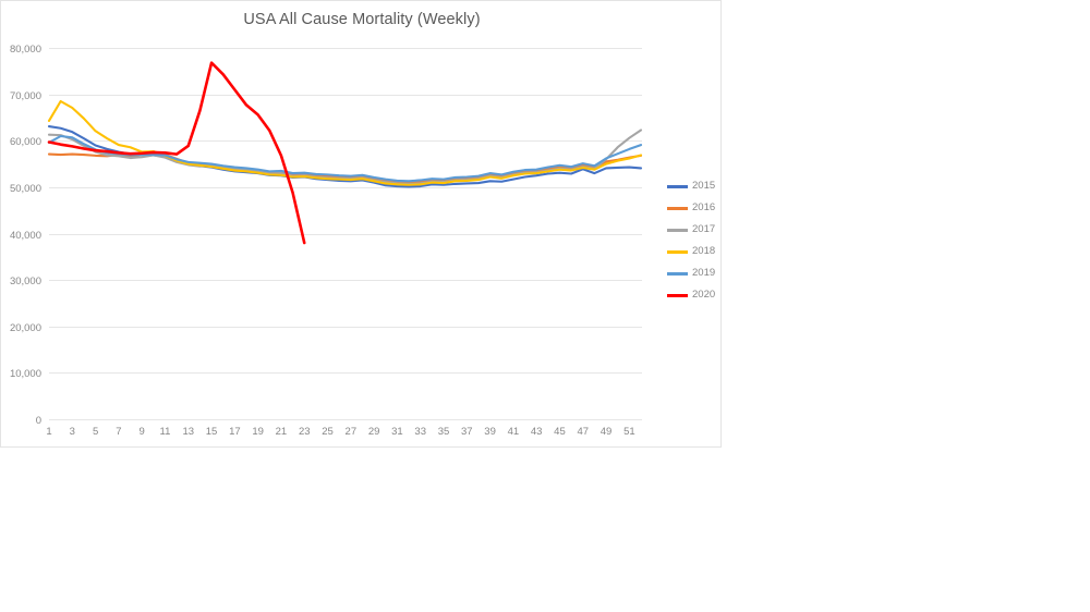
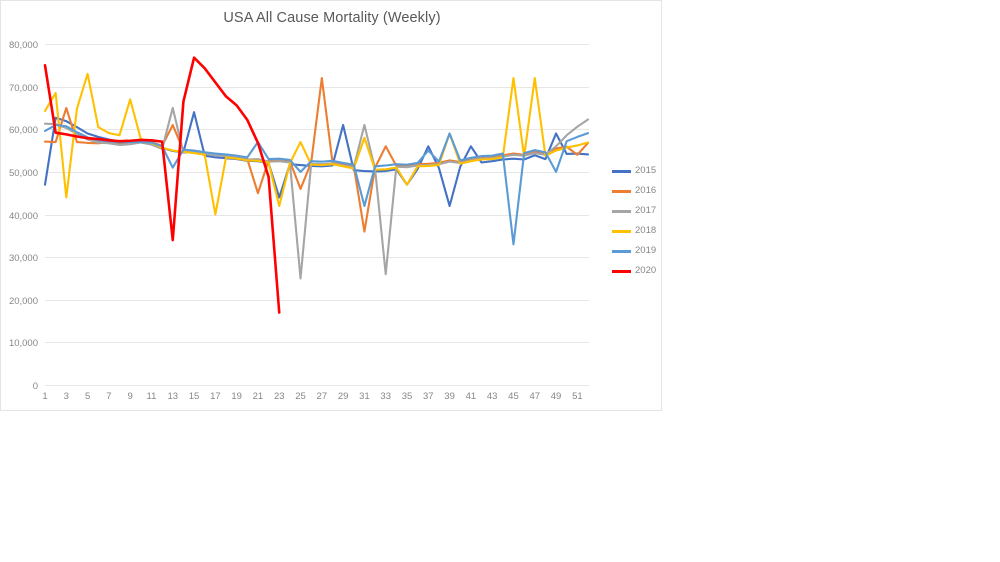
2015/1: 63000 -> 47000
2020/1: 60000 -> 75000
2016/3: 57000 -> 65000
2018/3: 67000 -> 44000
2018/5: 62000 -> 73000
2018/9: 58000 -> 67000
2016/13: 55000 -> 61000
2017/13: 55000 -> 65000
2019/13: 55000 -> 51000
2020/13: 59000 -> 34000
2015/15: 54000 -> 64000
2018/17: 54000 -> 40000
2016/21: 53000 -> 45000
2019/21: 54000 -> 57000
2015/23: 52000 -> 44000
2018/23: 52000 -> 42000
2020/23: 38000 -> 17000
2016/25: 52000 -> 46000
2017/25: 52000 -> 25000
2018/25: 52000 -> 57000
2019/25: 53000 -> 50000
2016/27: 52000 -> 72000
2015/29: 51000 -> 61000
2016/31: 51000 -> 36000
2017/31: 51000 -> 61000
2018/31: 51000 -> 58000
2019/31: 51000 -> 42000
2016/33: 51000 -> 56000
2017/33: 51000 -> 26000
2015/35: 50000 -> 47000
2018/35: 51000 -> 47000
2015/37: 51000 -> 56000
2019/37: 52000 -> 55000
2015/39: 51000 -> 42000
2018/39: 52000 -> 59000
2019/39: 53000 -> 59000
2015/41: 52000 -> 56000
2018/45: 54000 -> 72000
2019/45: 55000 -> 33000
2018/47: 54000 -> 72000
2015/49: 54000 -> 59000
2019/49: 56000 -> 50000
2016/51: 56000 -> 54000
